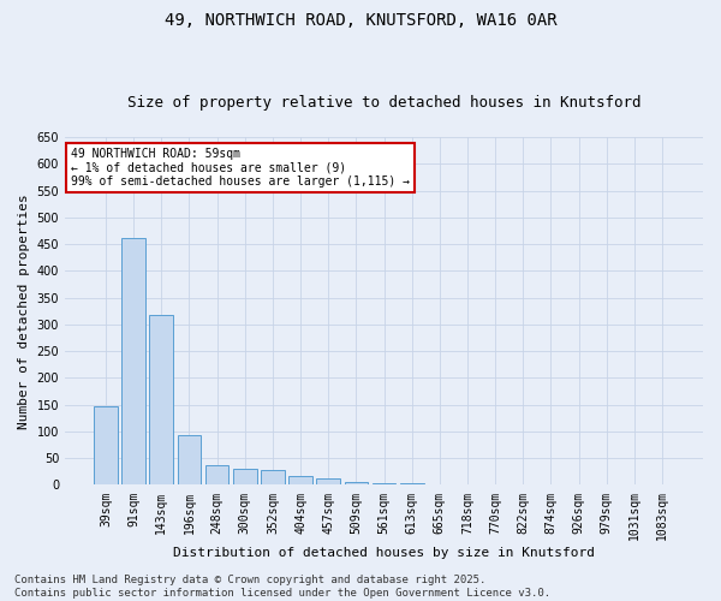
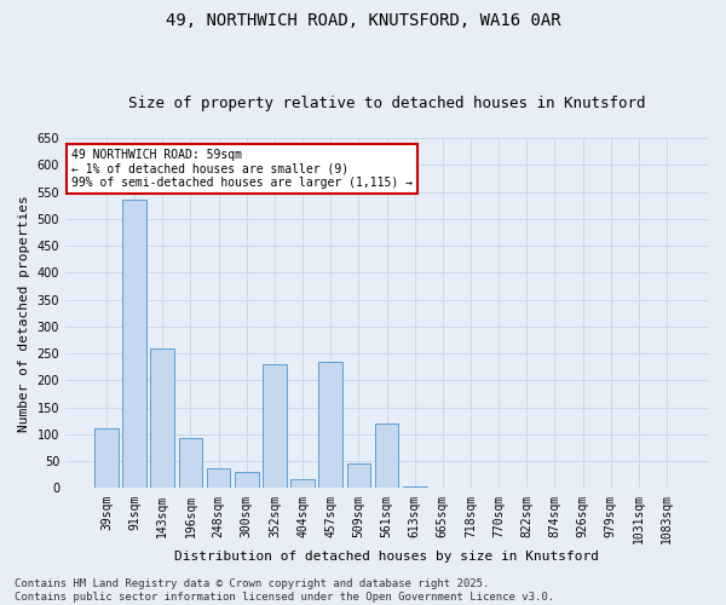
39sqm: 148 -> 110
91sqm: 462 -> 535
143sqm: 317 -> 260
352sqm: 28 -> 230
457sqm: 12 -> 235
509sqm: 5 -> 45
561sqm: 4 -> 120
